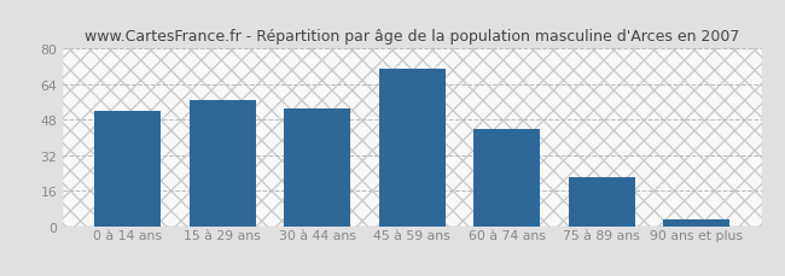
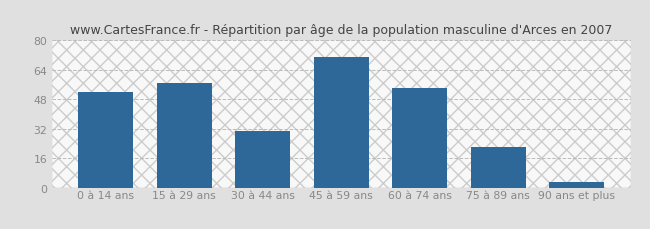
30 à 44 ans: 53 -> 31
60 à 74 ans: 44 -> 54
